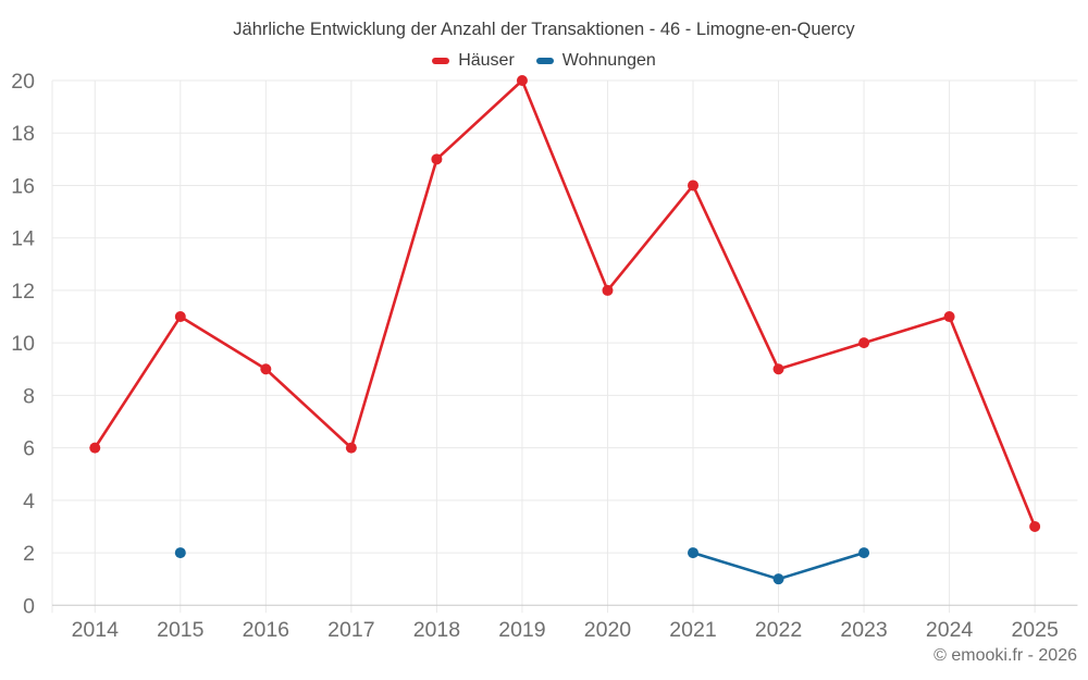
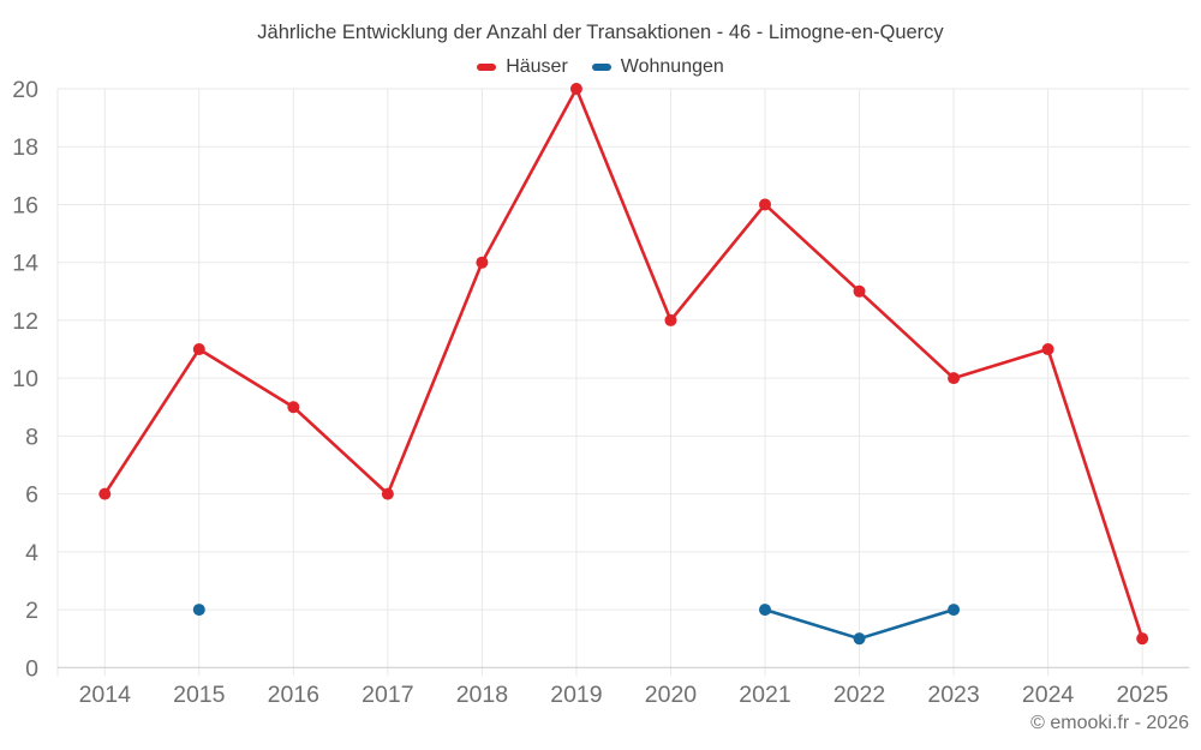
Häuser/2018: 17 -> 14
Häuser/2022: 9 -> 13
Häuser/2025: 3 -> 1
